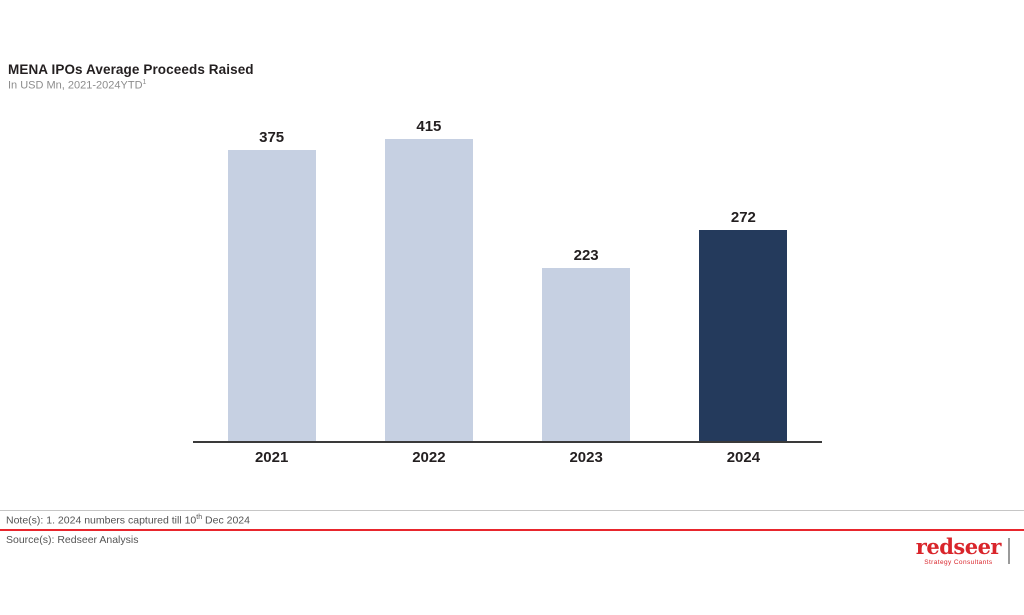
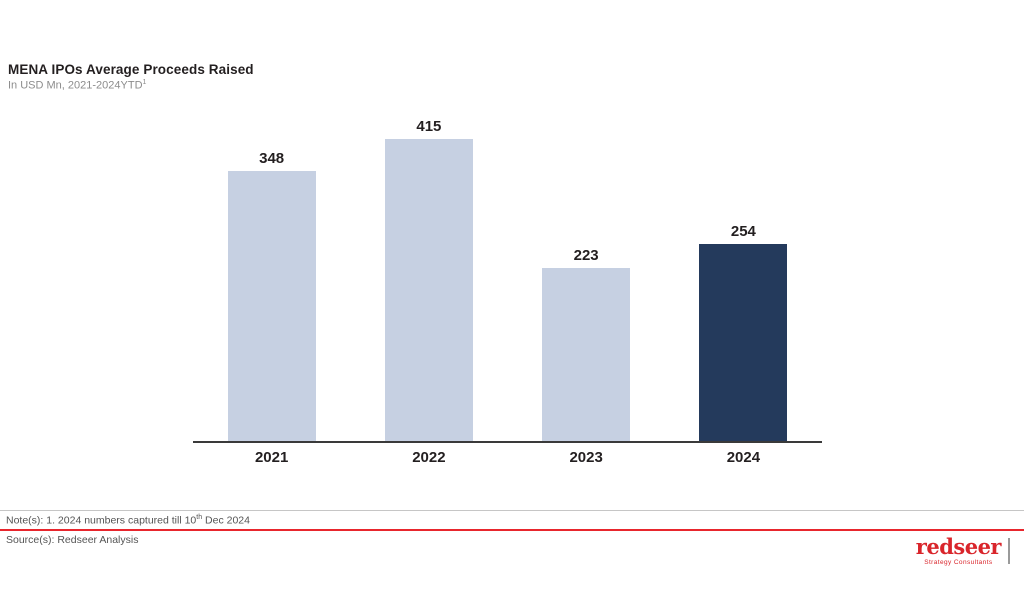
2021: 375 -> 348
2024: 272 -> 254
